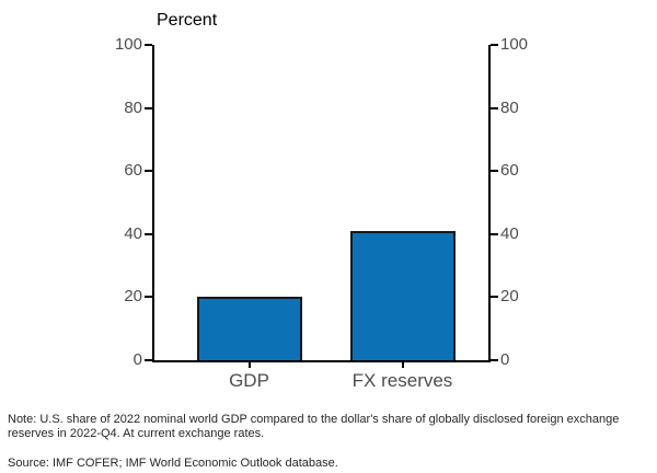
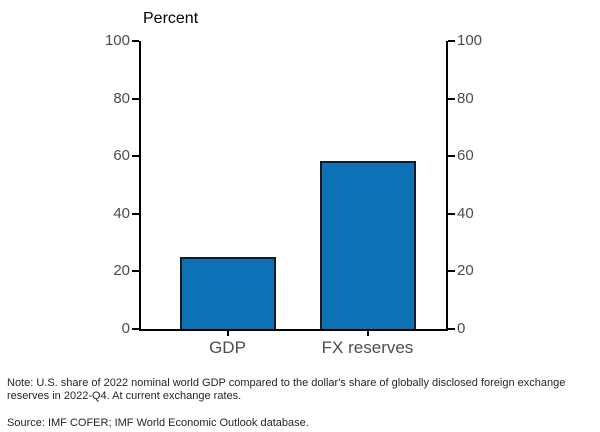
GDP: 20 -> 25
FX reserves: 41 -> 58
